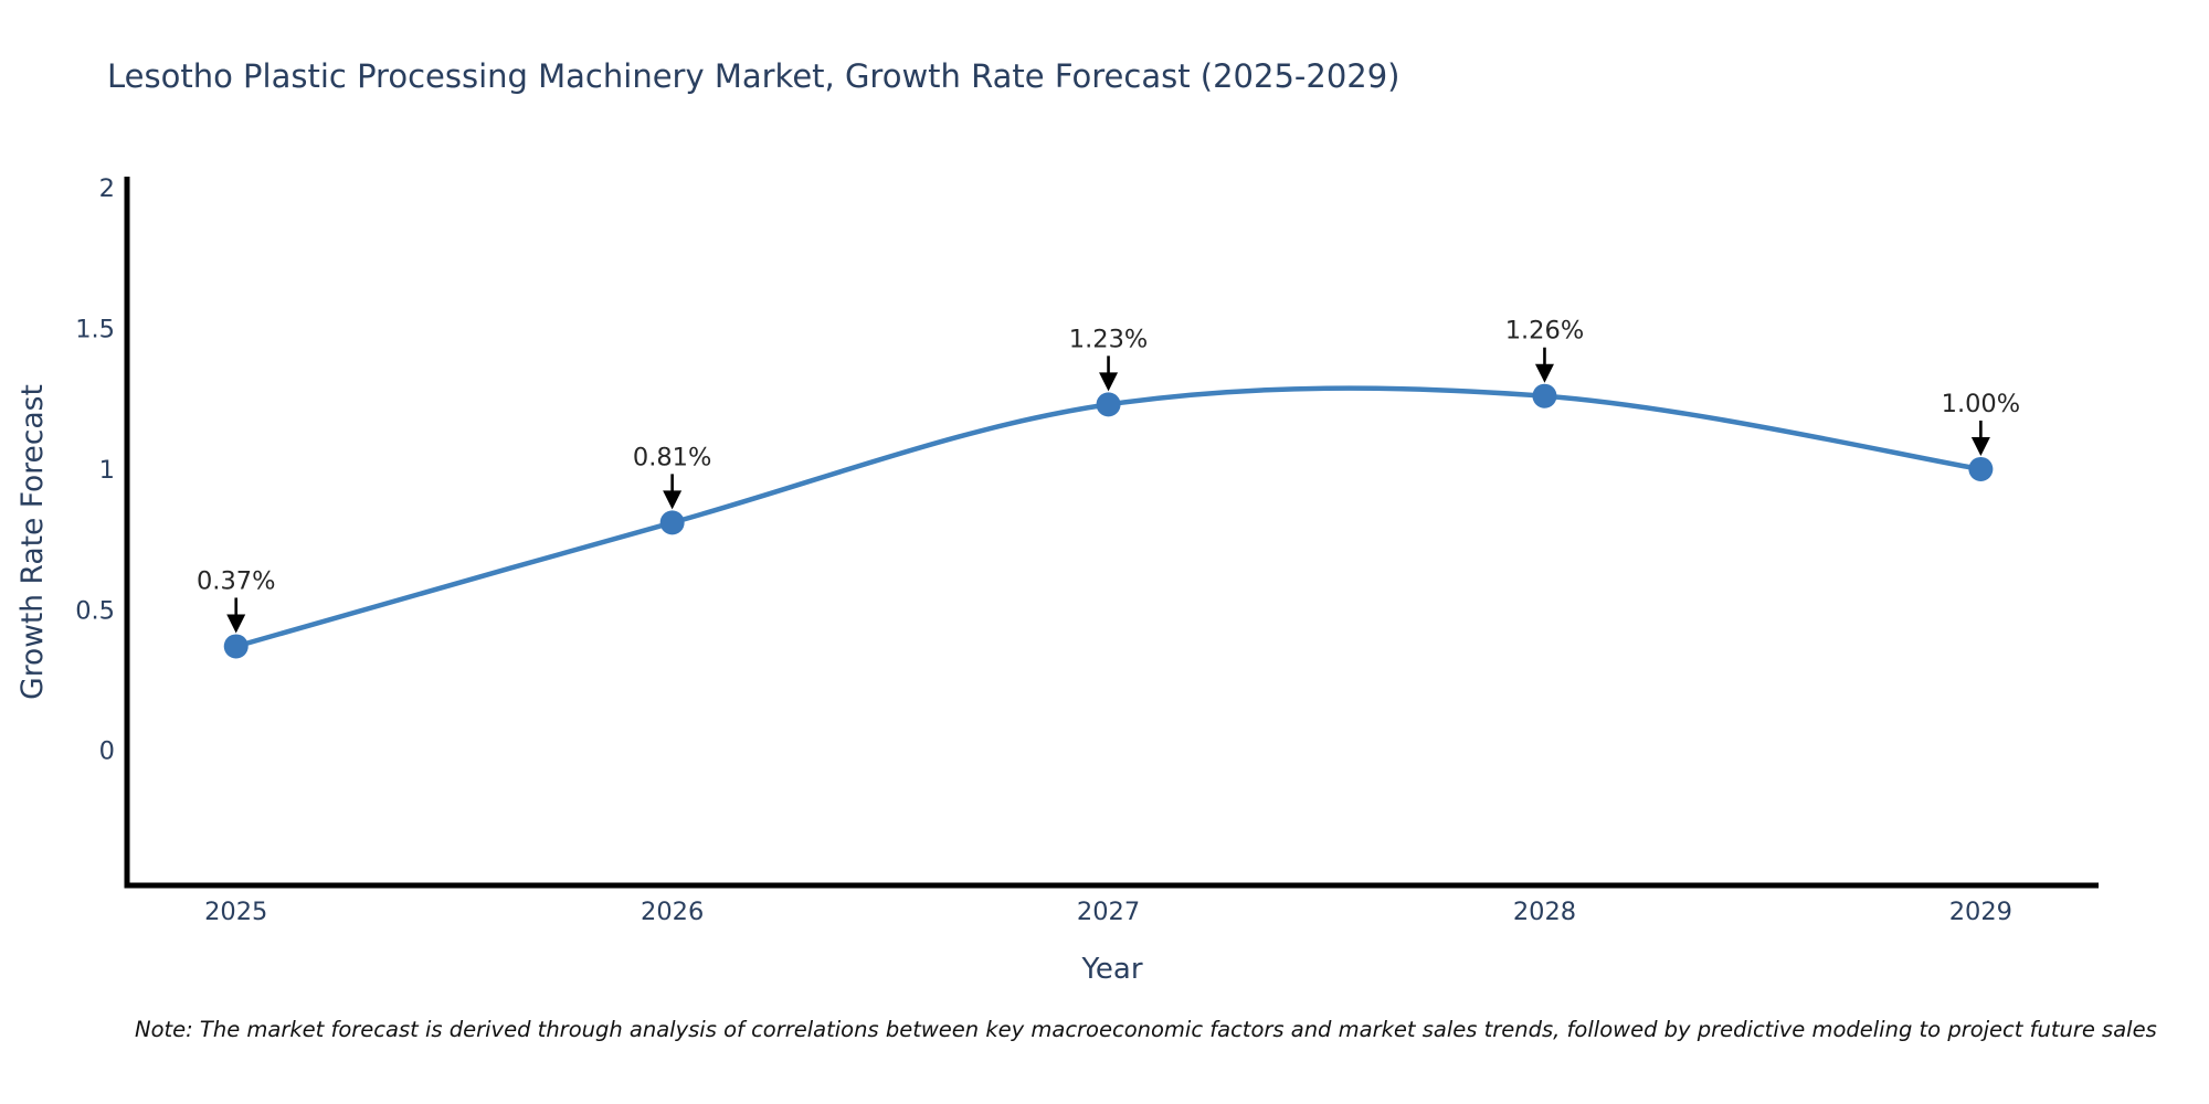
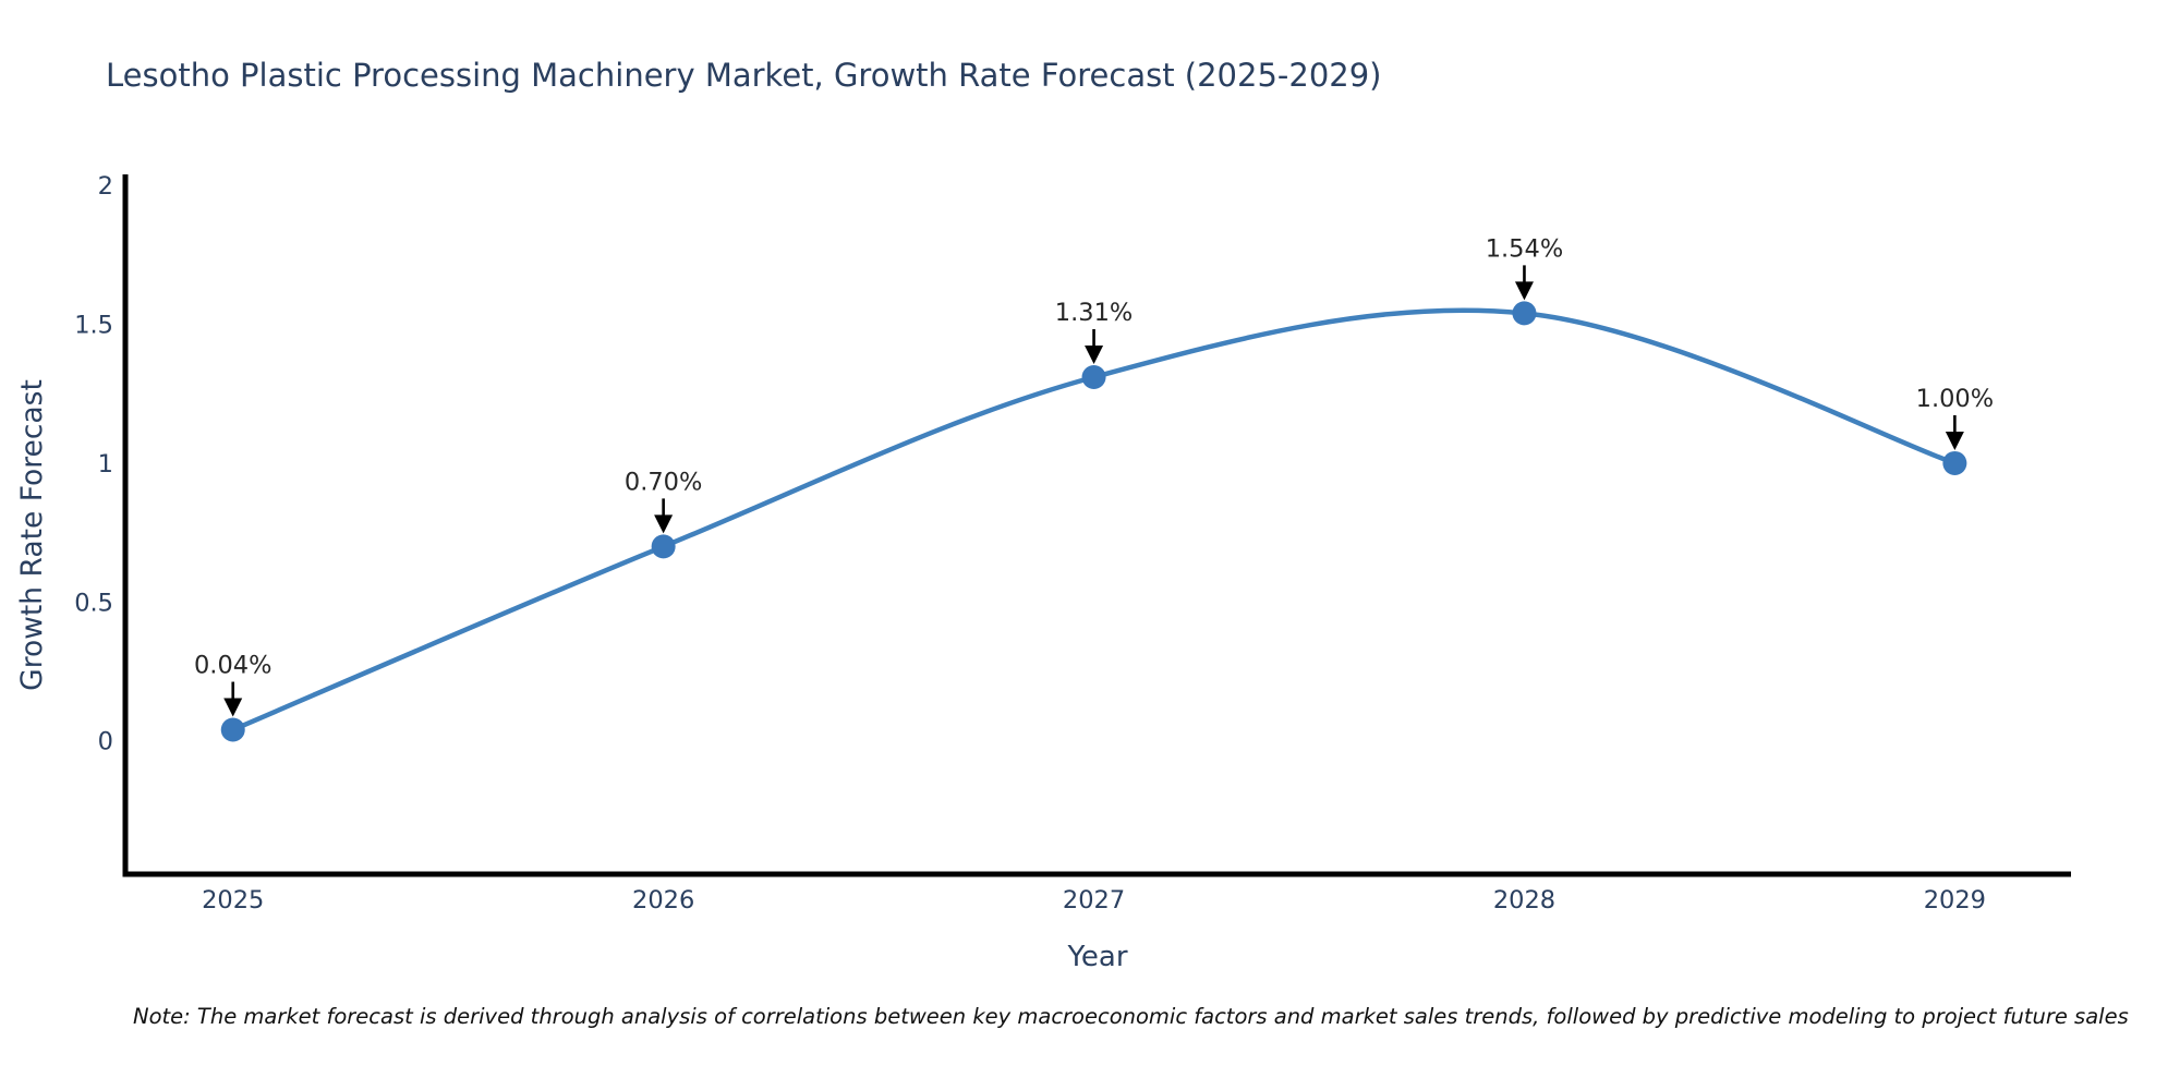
2025: 0.37% -> 0.04%
2026: 0.81% -> 0.70%
2027: 1.23% -> 1.31%
2028: 1.26% -> 1.54%
